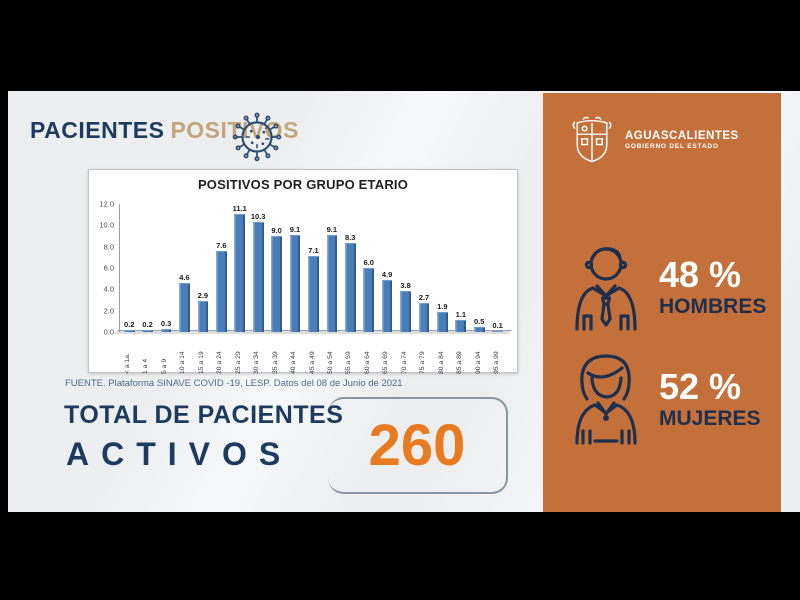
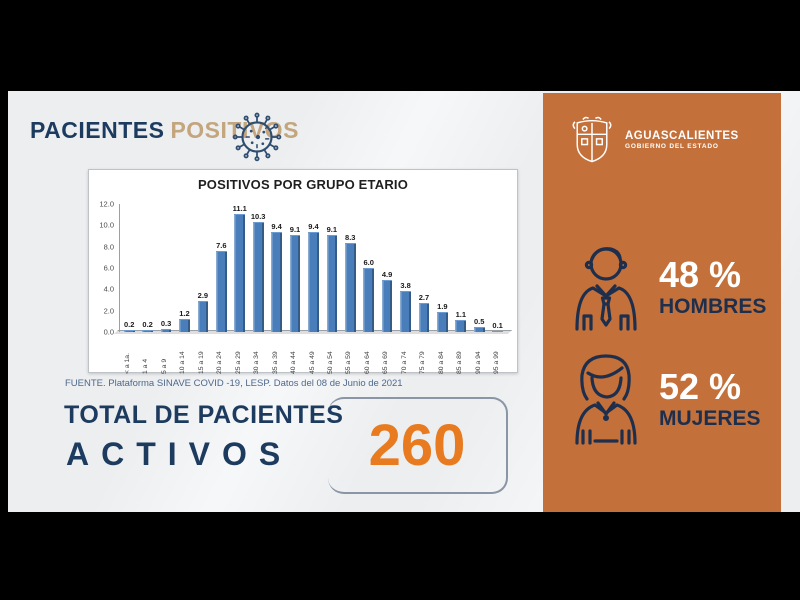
10 a 14: 4.6 -> 1.2
35 a 39: 9.0 -> 9.4
45 a 49: 7.1 -> 9.4
